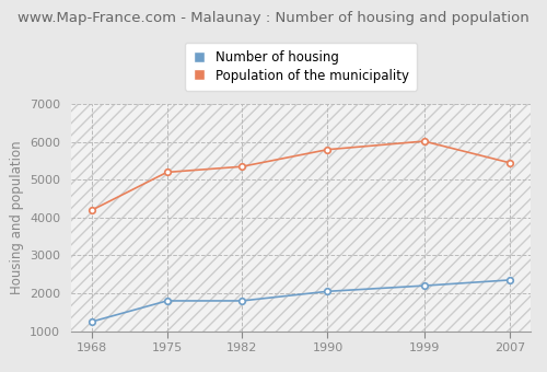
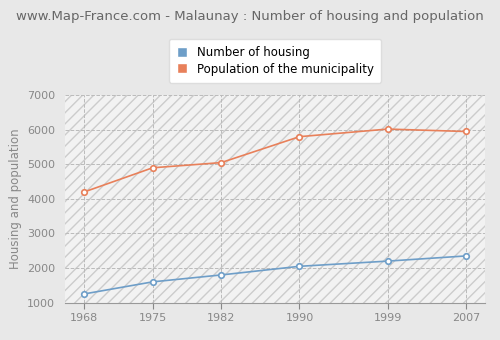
Number of housing/1975: 1800 -> 1600
Population of the municipality/1975: 5200 -> 4900
Population of the municipality/1982: 5350 -> 5050
Population of the municipality/2007: 5450 -> 5950
